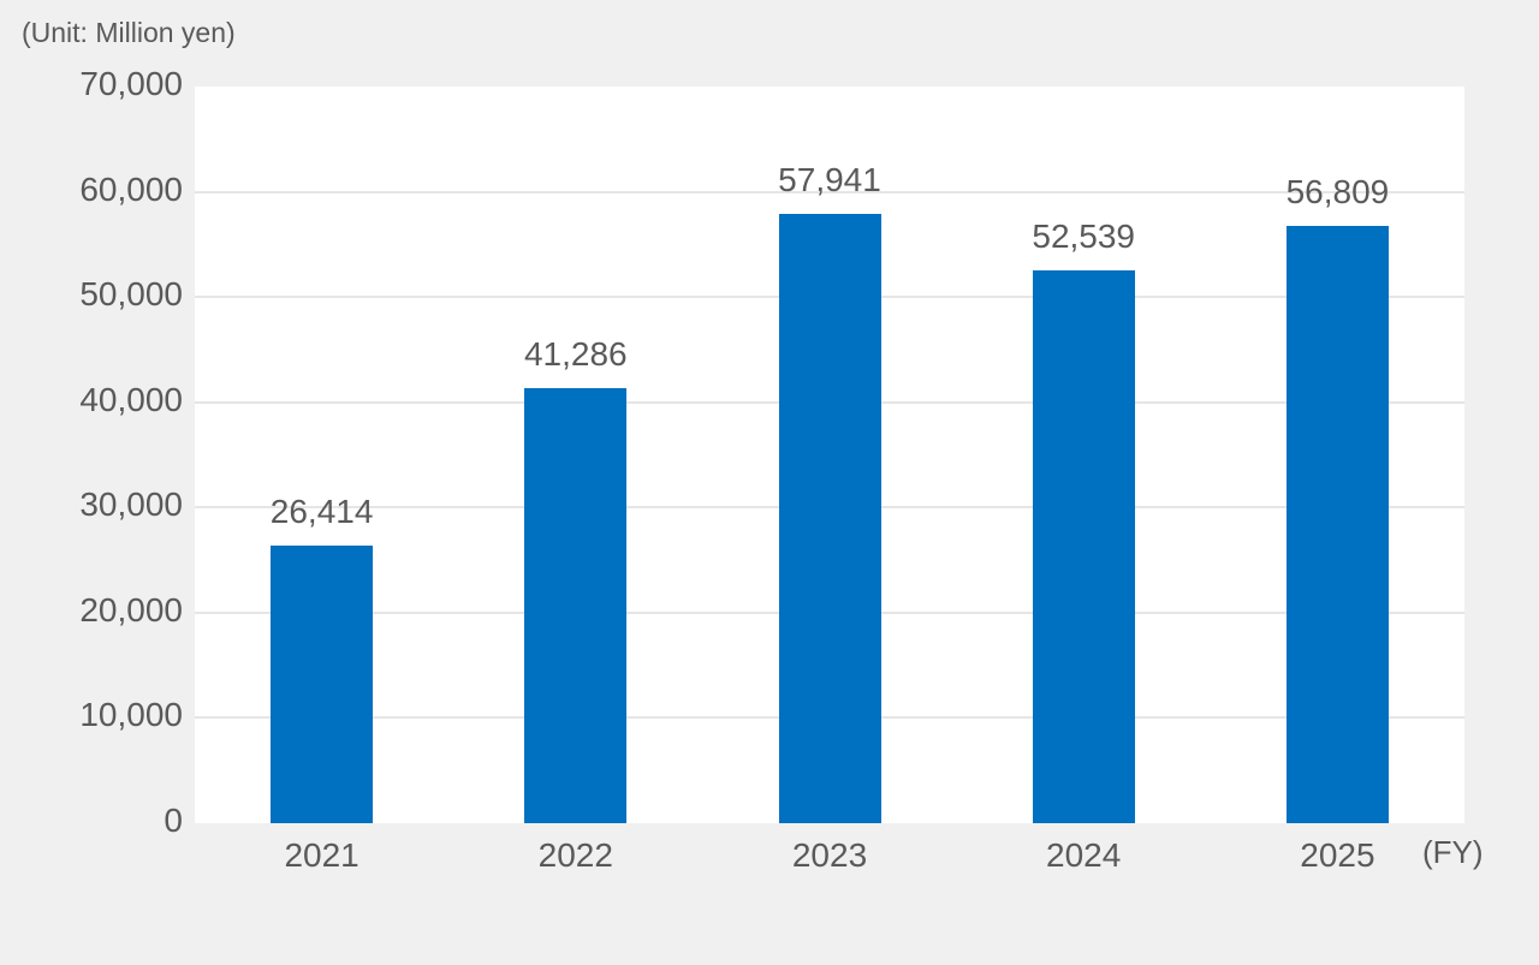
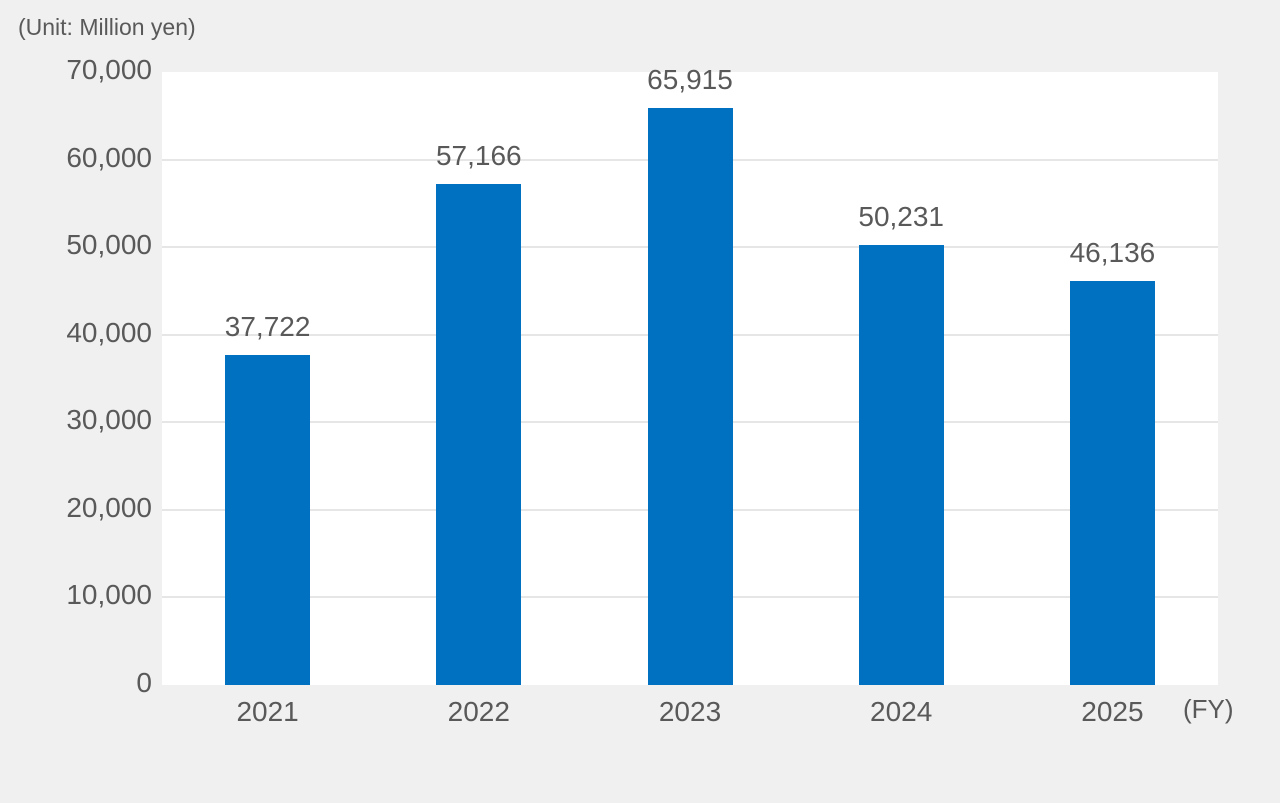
2021: 26,414 -> 37,722
2022: 41,286 -> 57,166
2023: 57,941 -> 65,915
2024: 52,539 -> 50,231
2025: 56,809 -> 46,136
